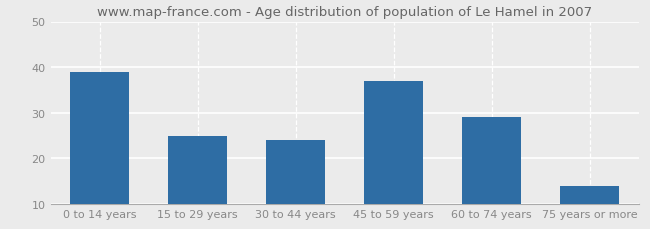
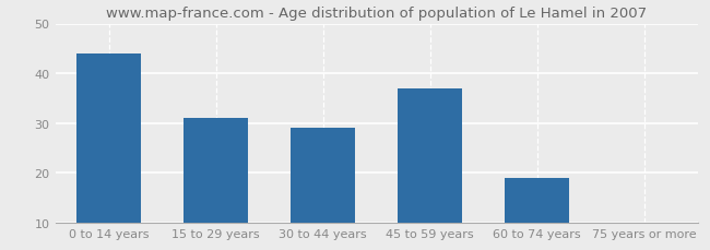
0 to 14 years: 39 -> 44
15 to 29 years: 25 -> 31
30 to 44 years: 24 -> 29
60 to 74 years: 29 -> 19
75 years or more: 14 -> 10
